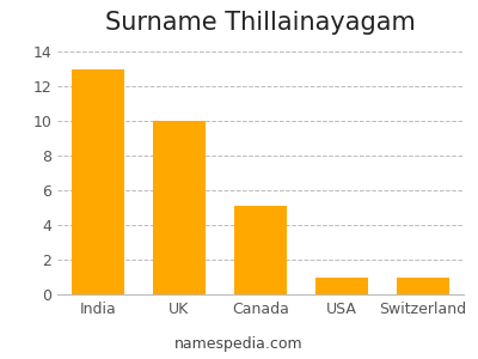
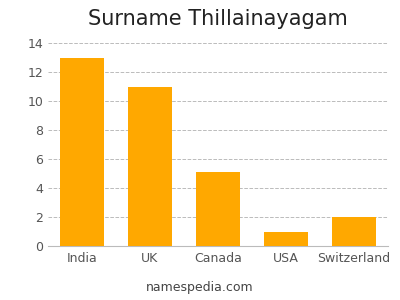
UK: 10.0 -> 11.0
Switzerland: 1.0 -> 2.0
